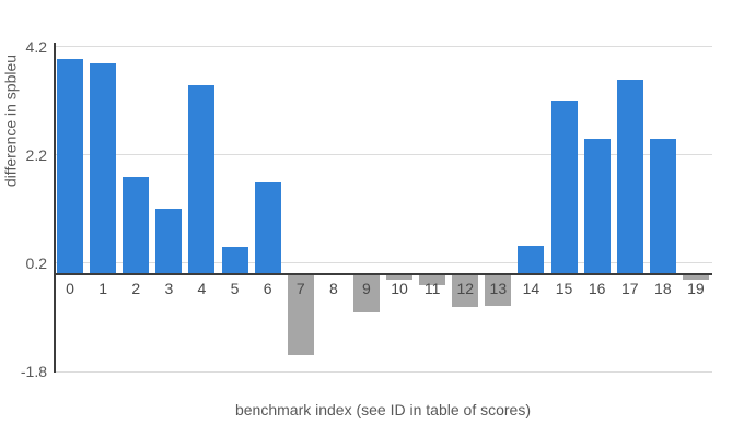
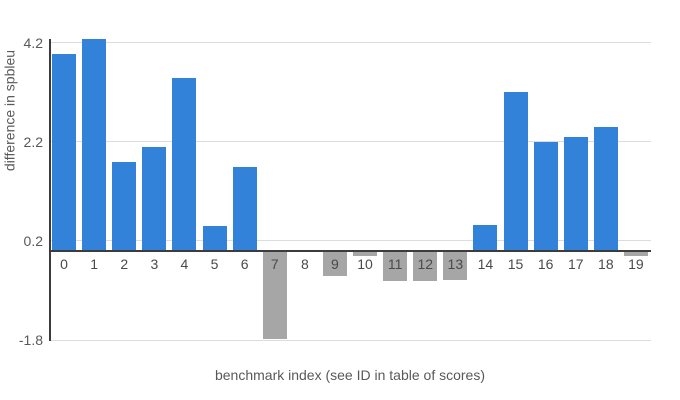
1: 3.9 -> 4.3
3: 1.2 -> 2.1
7: -1.5 -> -1.8
9: -0.7 -> -0.5
11: -0.2 -> -0.6
16: 2.5 -> 2.2
17: 3.6 -> 2.3
